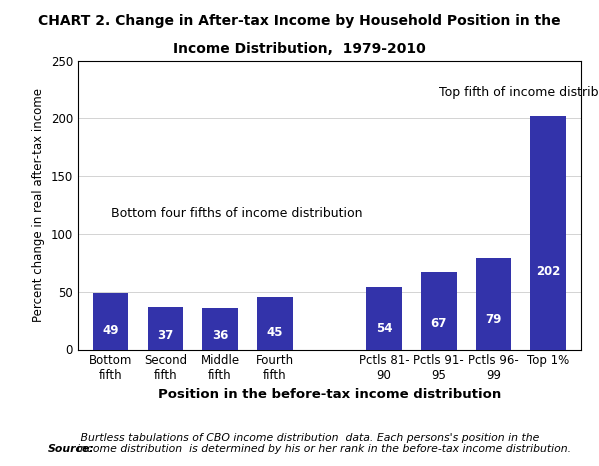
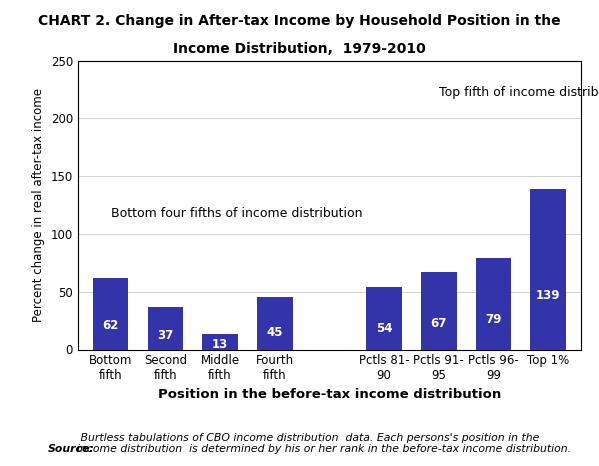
Bottom fifth: 49 -> 62
Middle fifth: 36 -> 13
Top 1%: 202 -> 139
